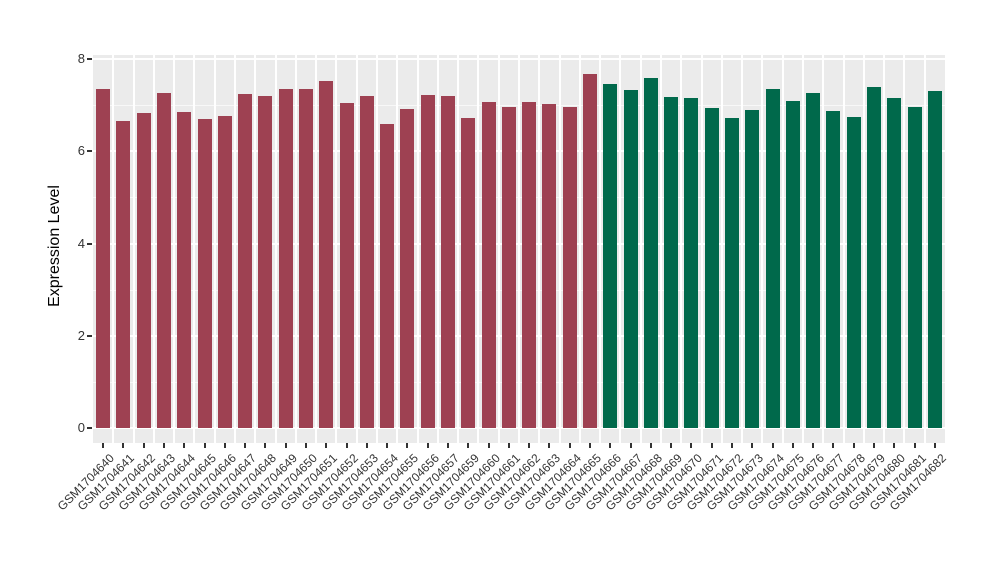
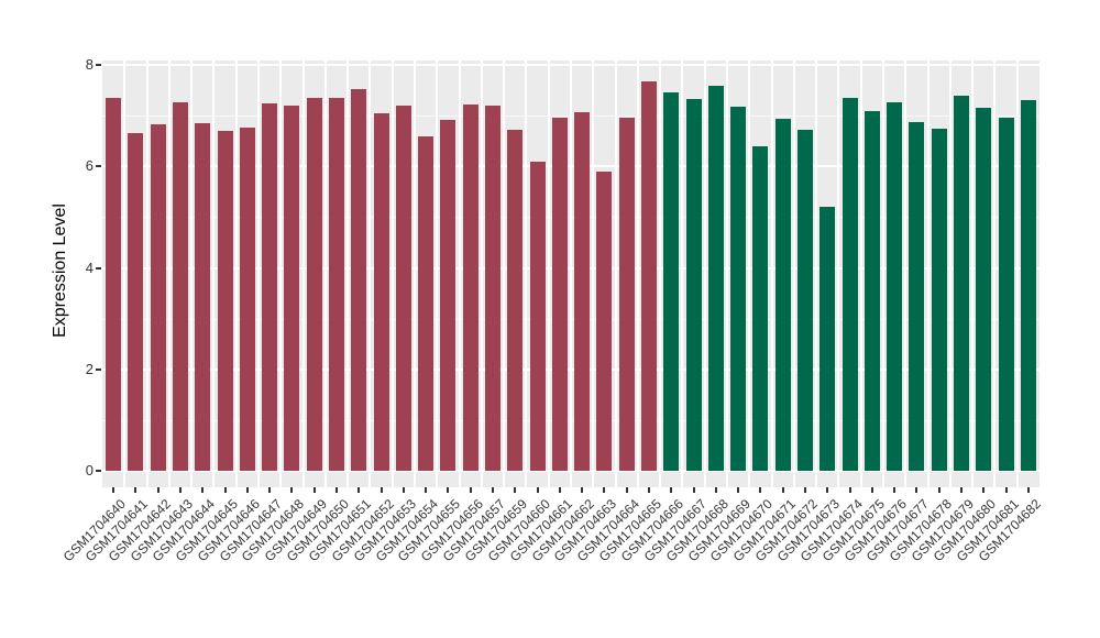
GSM1704660: 7.1 -> 6.1
GSM1704663: 7.0 -> 5.9
GSM1704670: 7.2 -> 6.4
GSM1704673: 6.9 -> 5.2
